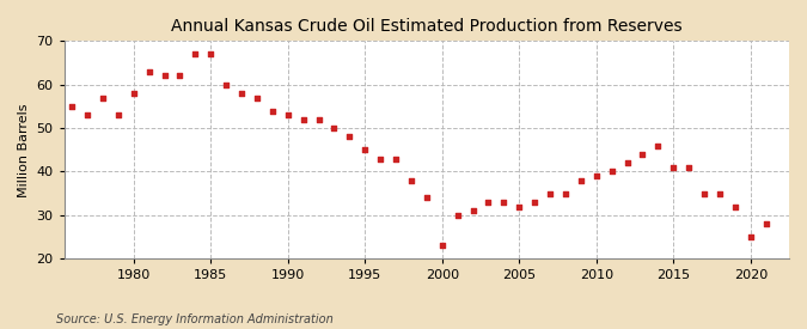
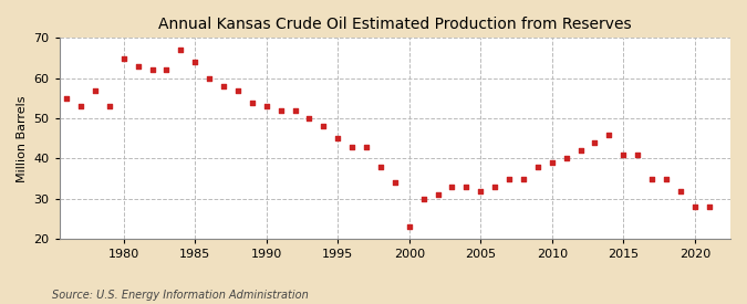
1980: 58 -> 65
1985: 67 -> 64
2020: 25 -> 28
